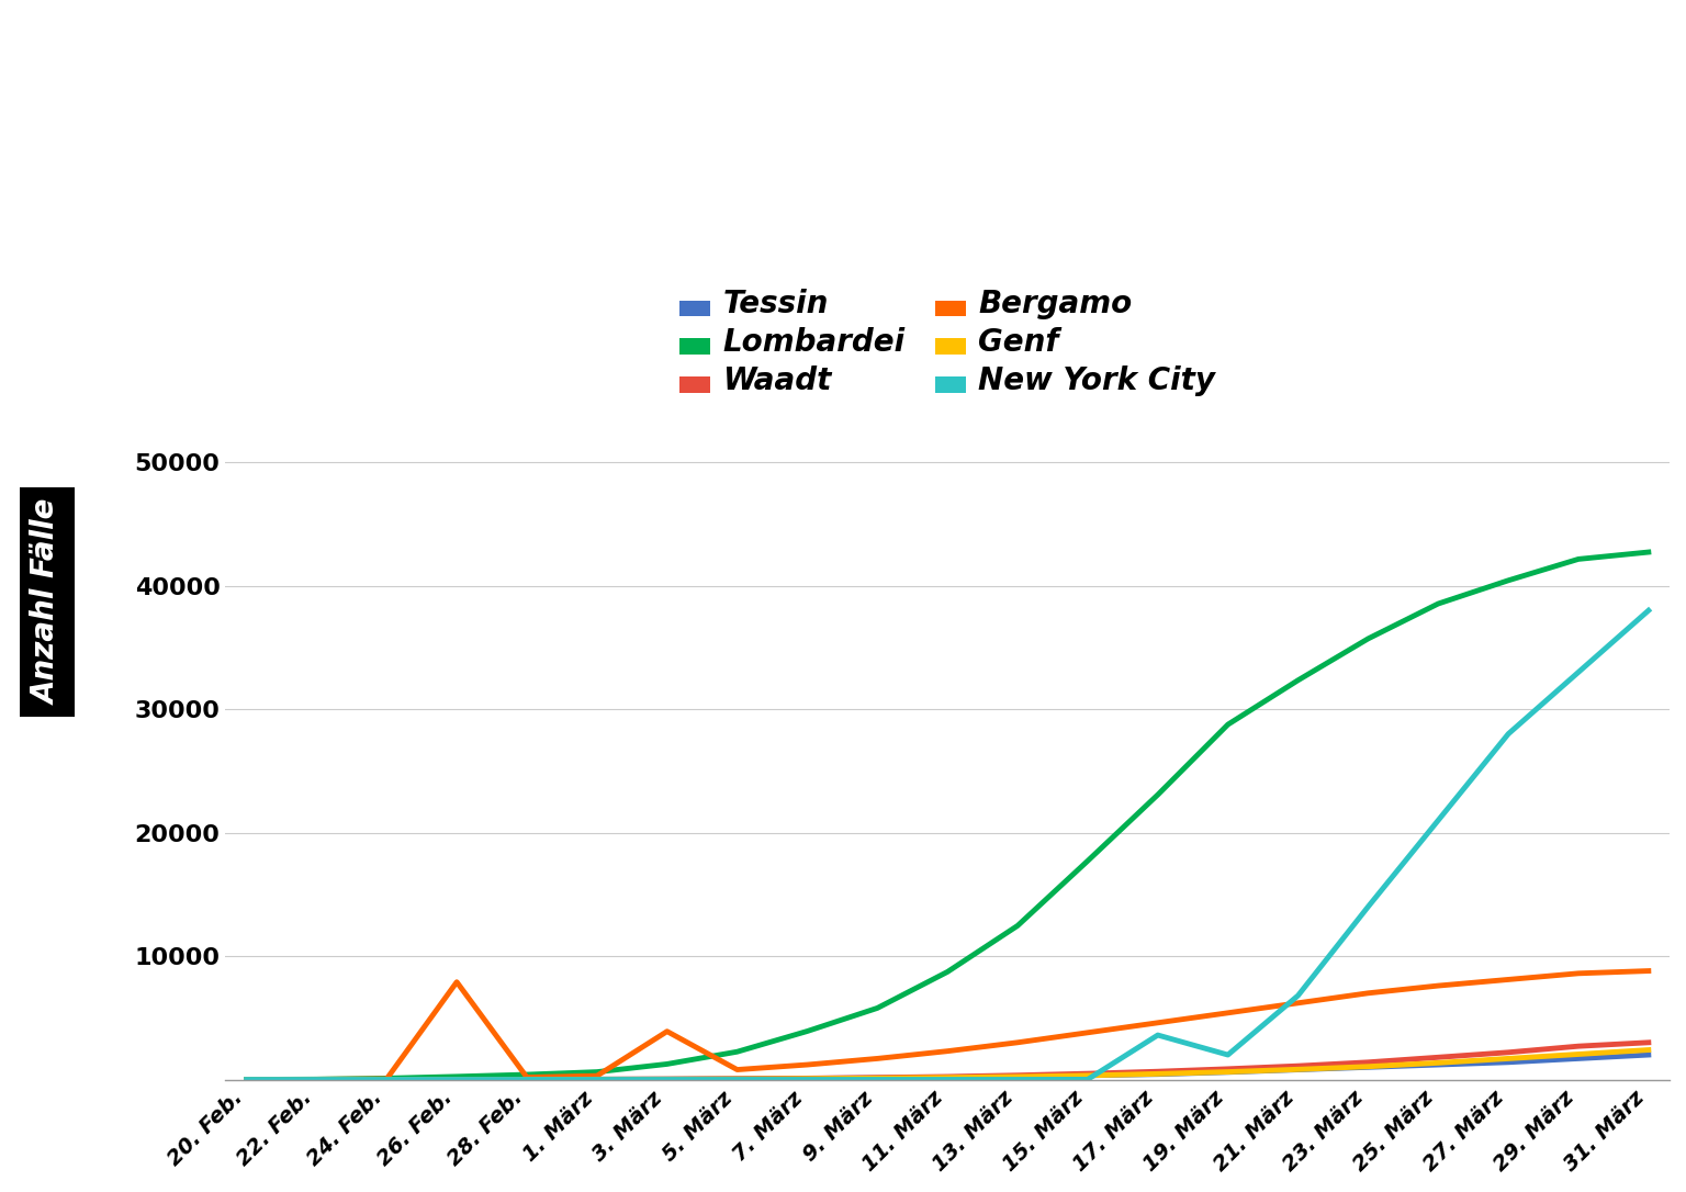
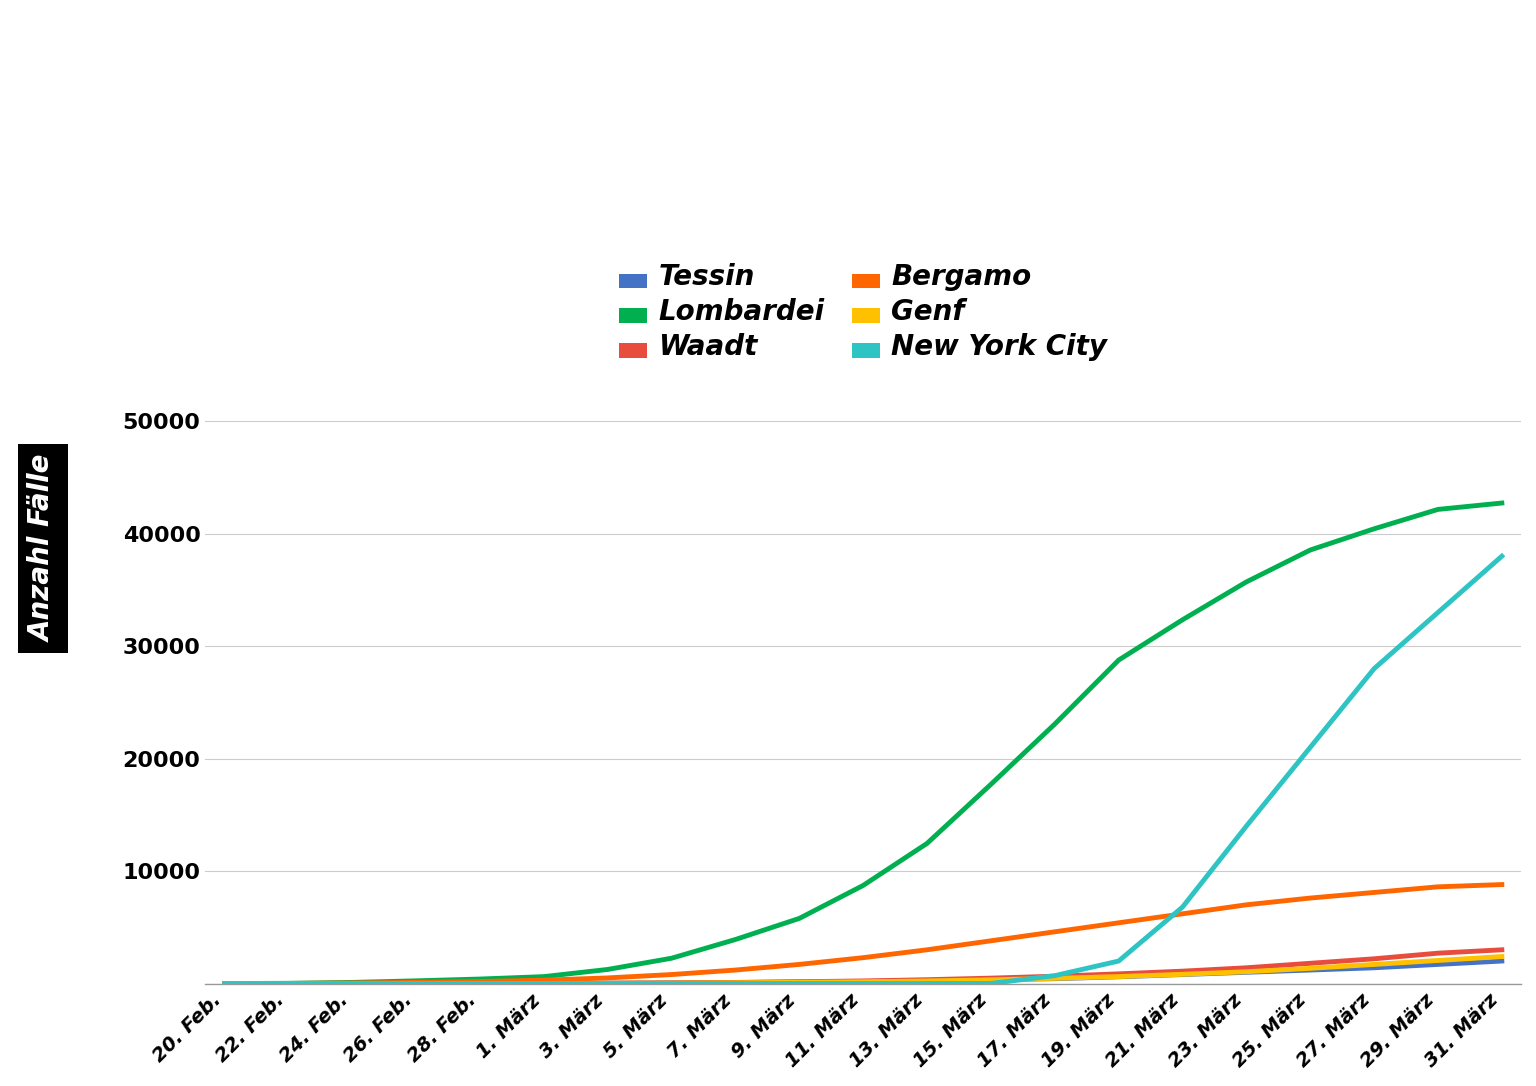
Bergamo/26. Feb.: 7900 -> 100
Bergamo/3. März: 3900 -> 500
New York City/17. März: 3600 -> 700
